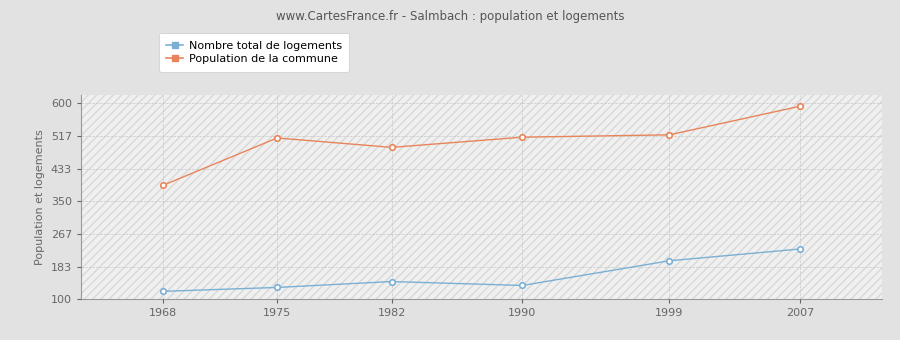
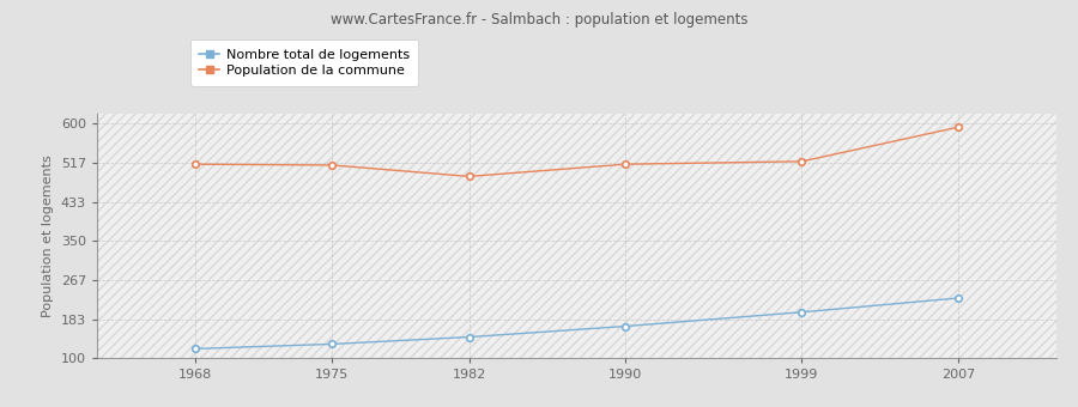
Population de la commune/1968: 390 -> 513
Nombre total de logements/1990: 135 -> 168
